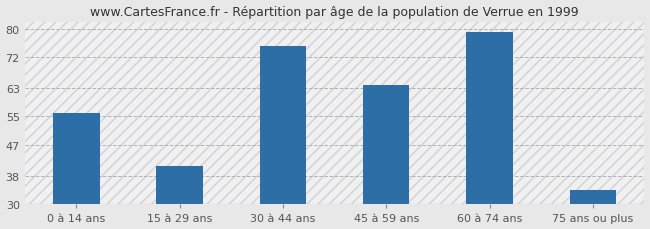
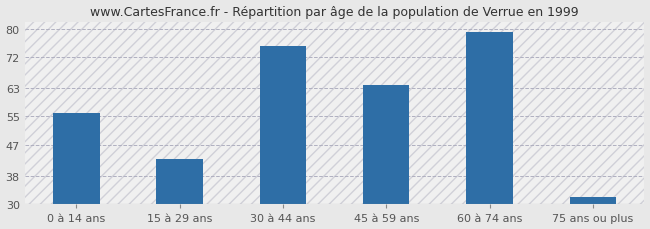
15 à 29 ans: 41 -> 43
75 ans ou plus: 34 -> 32
